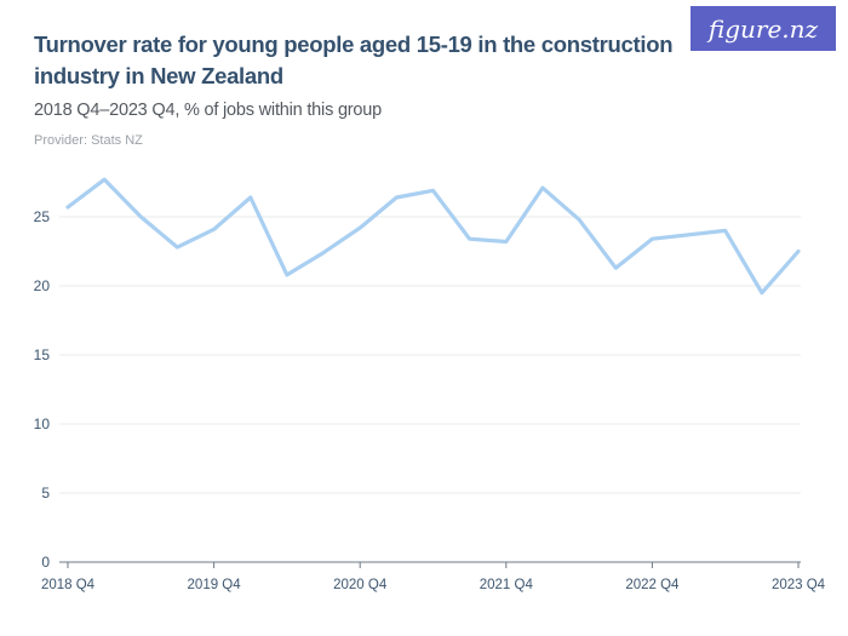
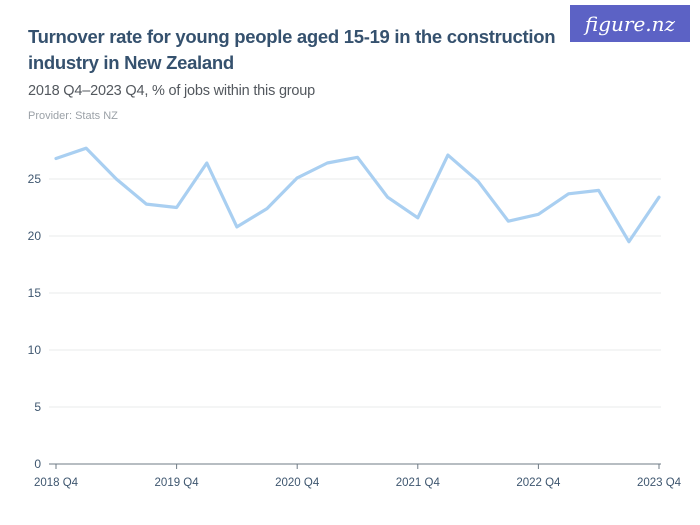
2018 Q4: 25.7 -> 26.8
2019 Q4: 24.1 -> 22.5
2020 Q4: 24.2 -> 25.1
2021 Q4: 23.2 -> 21.6
2022 Q4: 23.4 -> 21.9
2023 Q4: 22.5 -> 23.4
